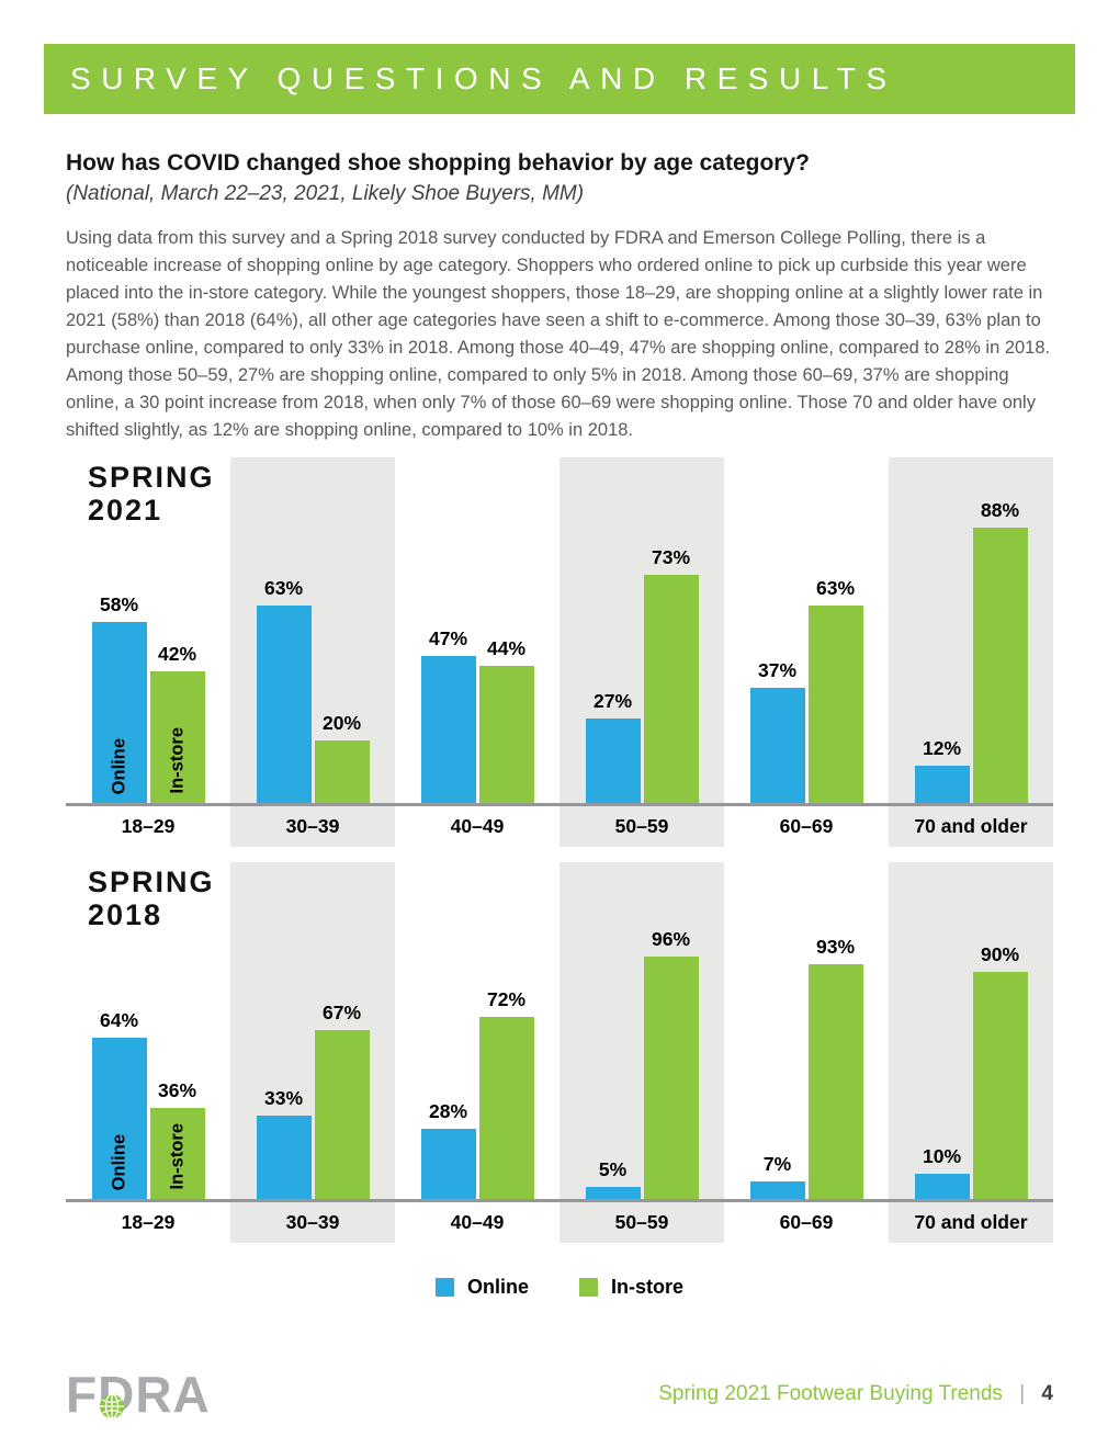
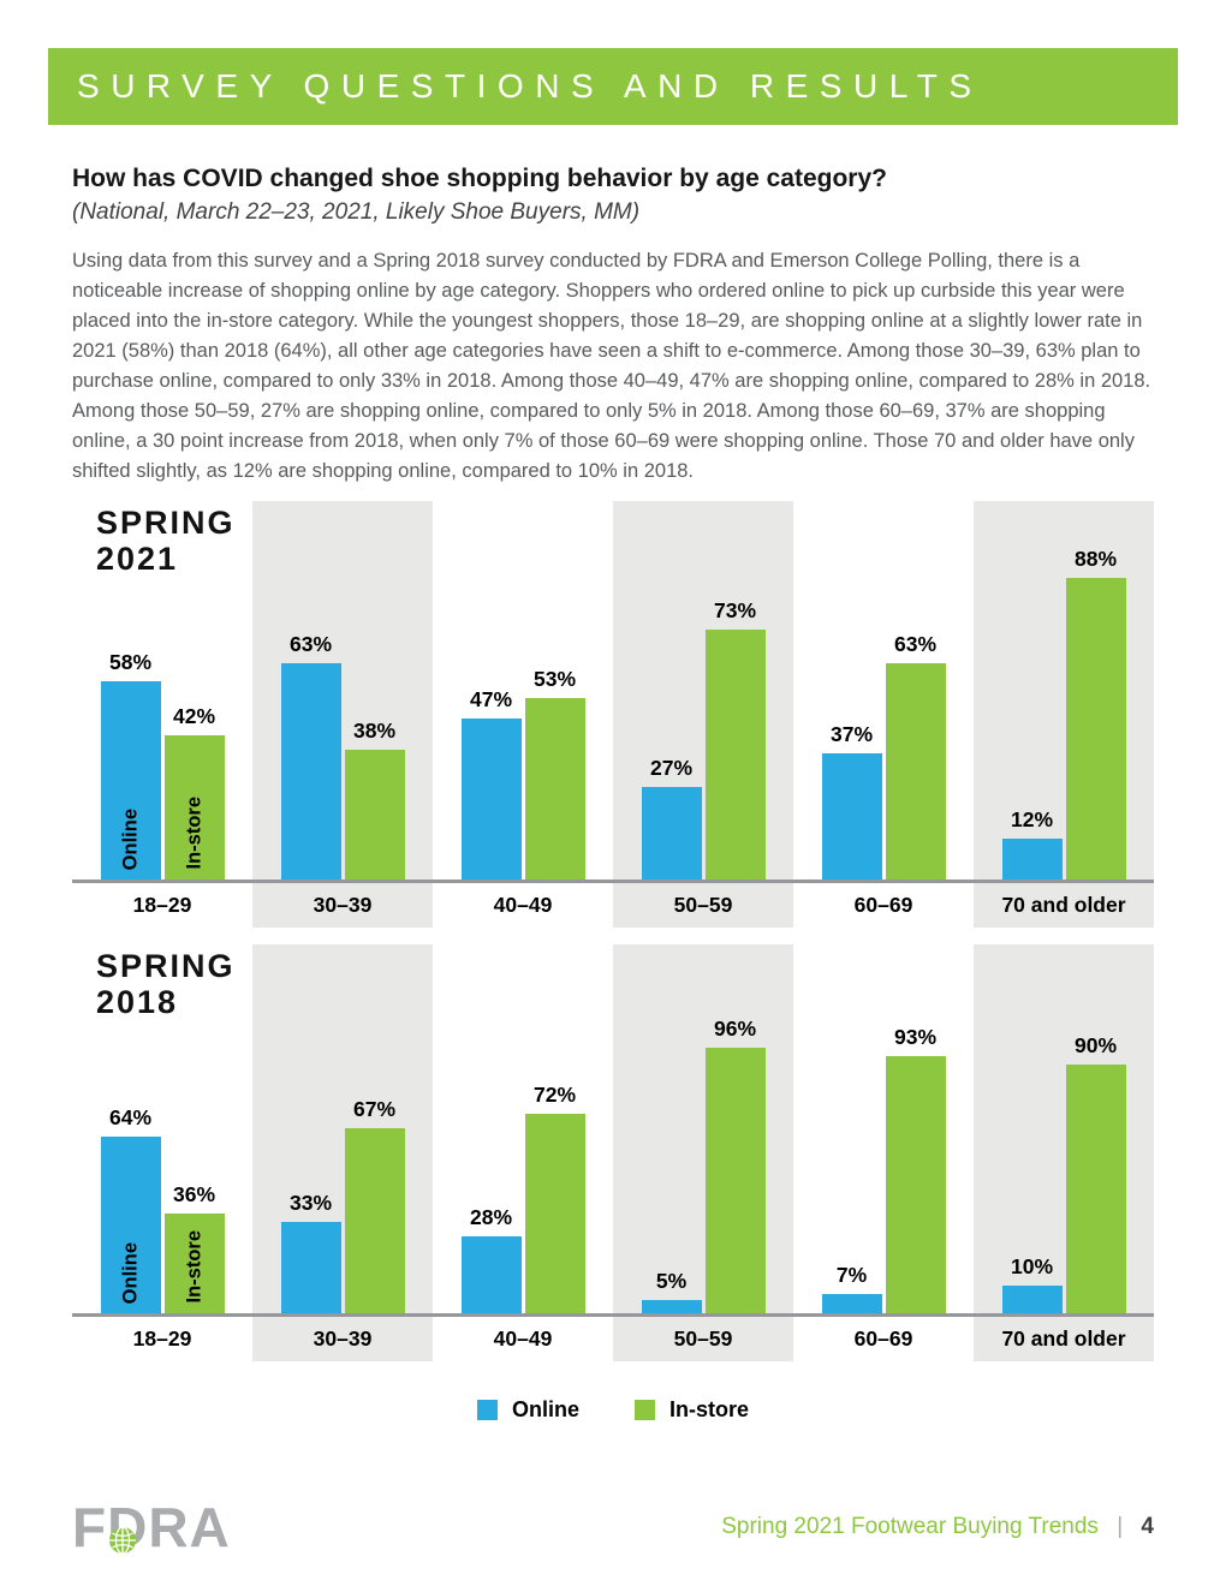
SPRING 2021/In-store/30–39: 20% -> 38%
SPRING 2021/In-store/40–49: 44% -> 53%
